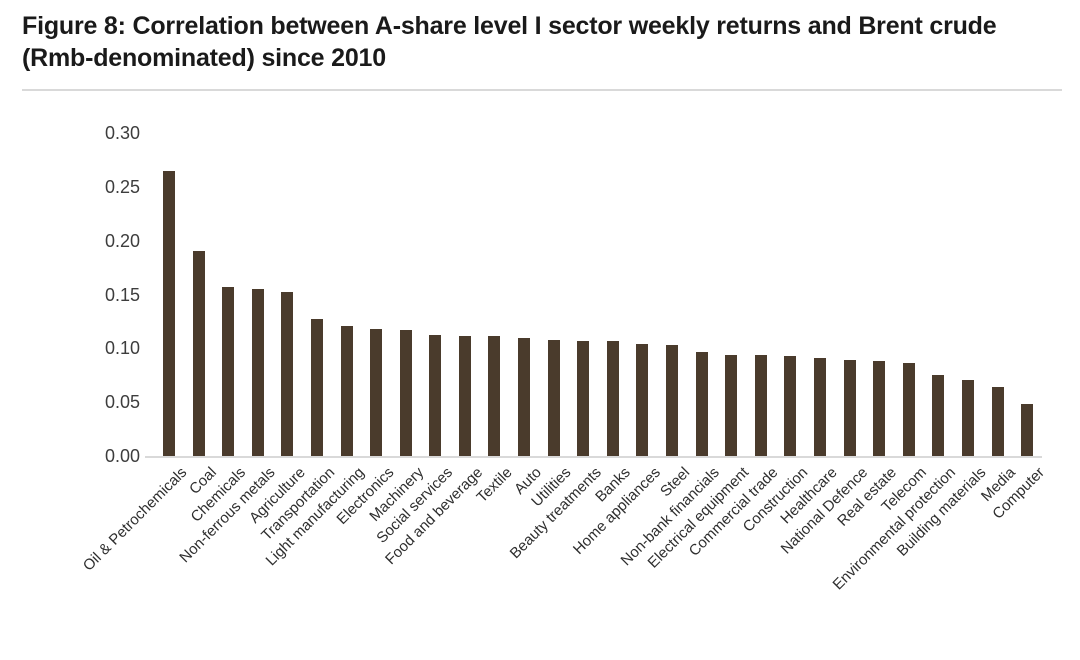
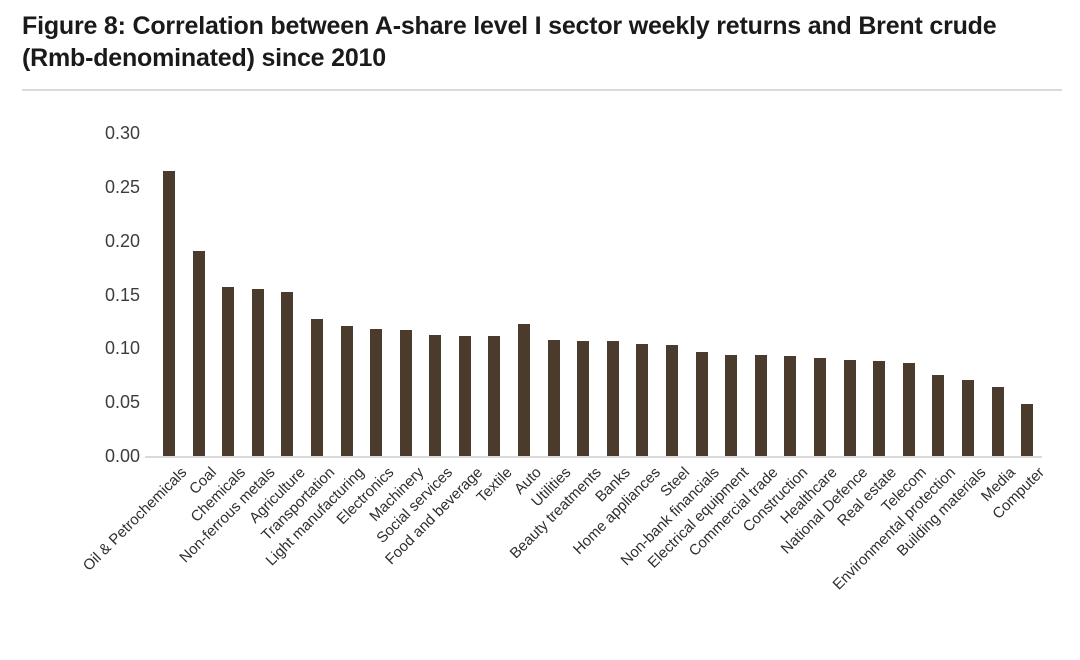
Auto: 0.110 -> 0.123
